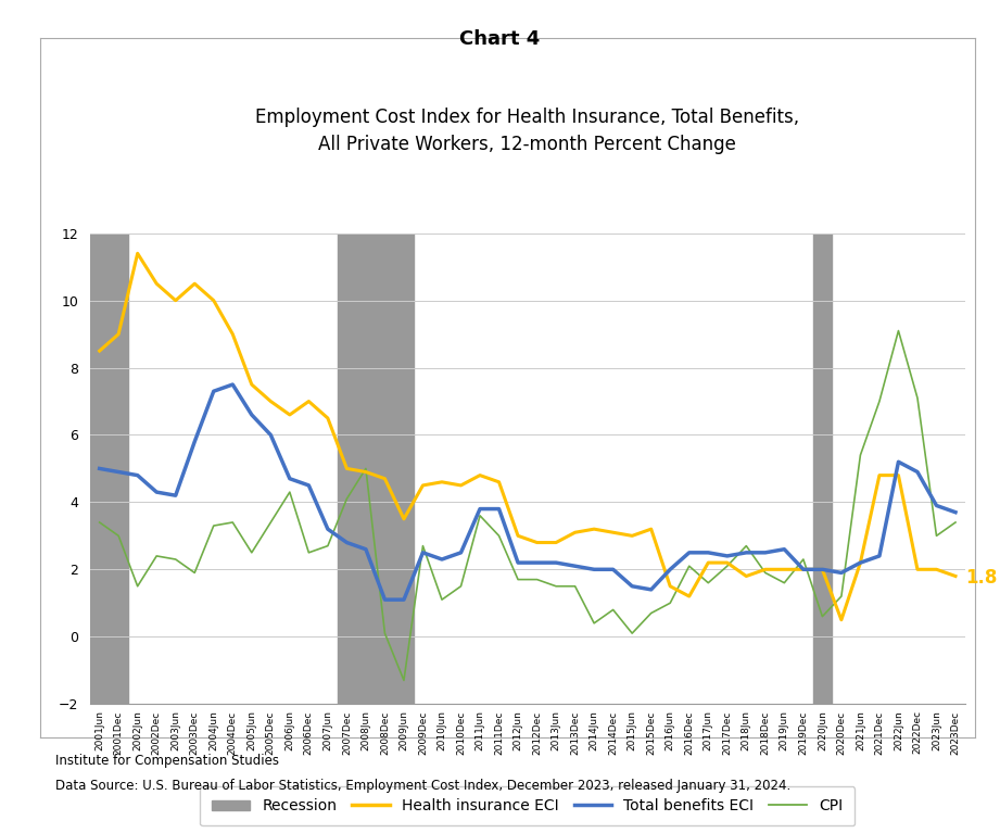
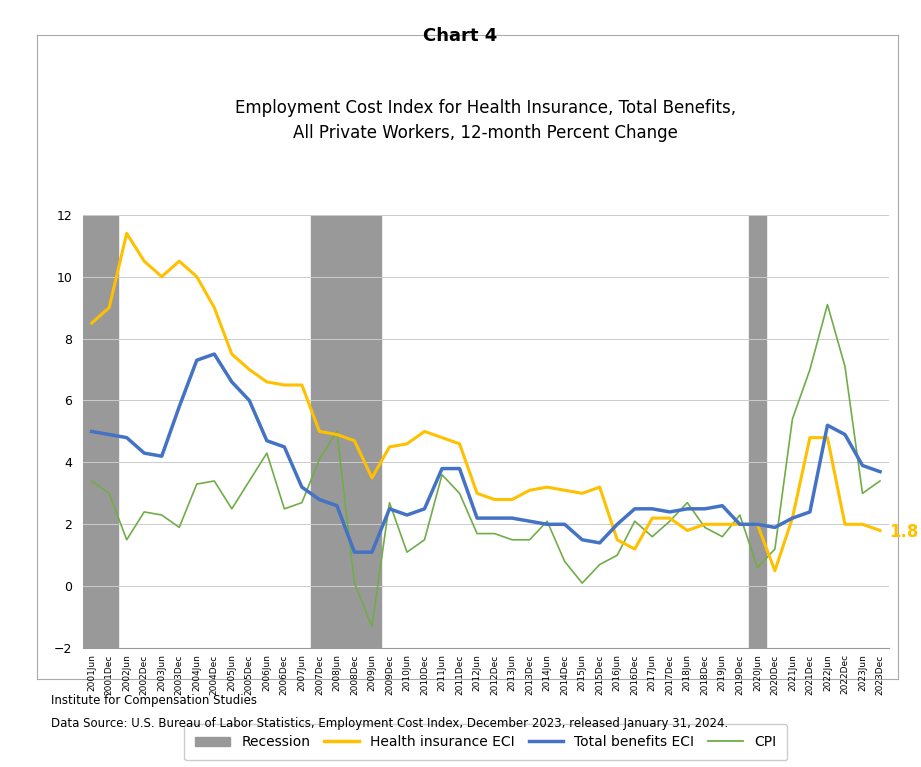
Health insurance ECI/2006Dec: 7.0 -> 6.5
Health insurance ECI/2010Dec: 4.5 -> 5.0
CPI/2014Jun: 0.4 -> 2.1
